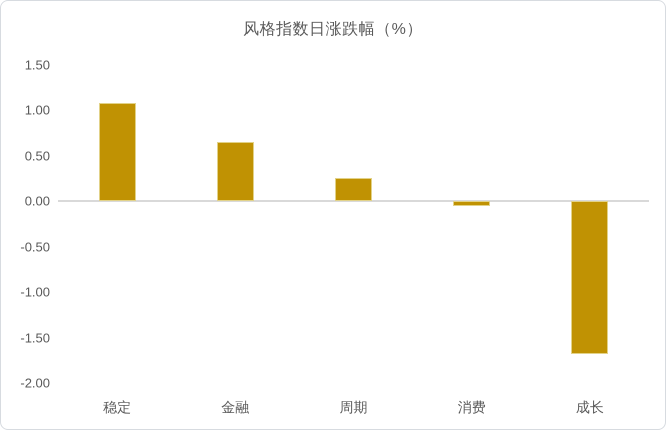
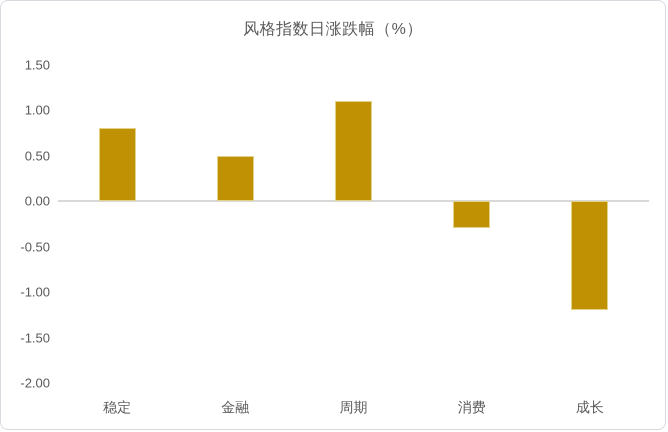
稳定: 1.1 -> 0.8
金融: 0.7 -> 0.5
周期: 0.2 -> 1.1
消费: -0.1 -> -0.3
成长: -1.7 -> -1.2
